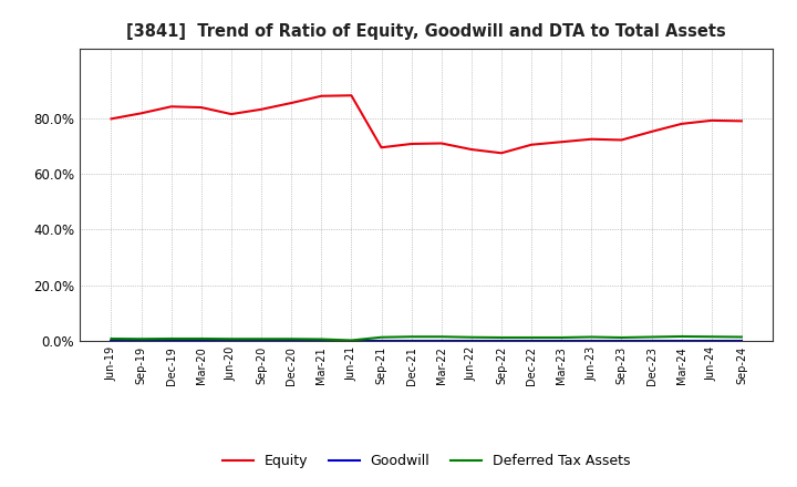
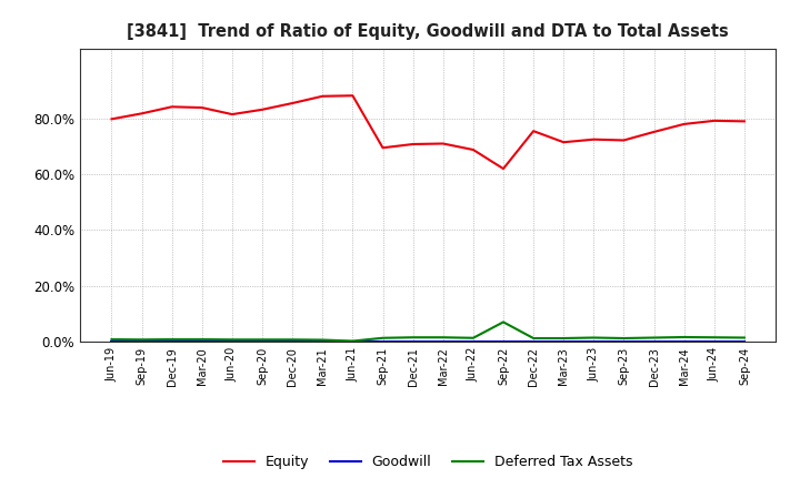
Equity/Sep-22: 67.5% -> 62.0%
Deferred Tax Assets/Sep-22: 1.2% -> 7.0%
Equity/Dec-22: 70.5% -> 75.5%
